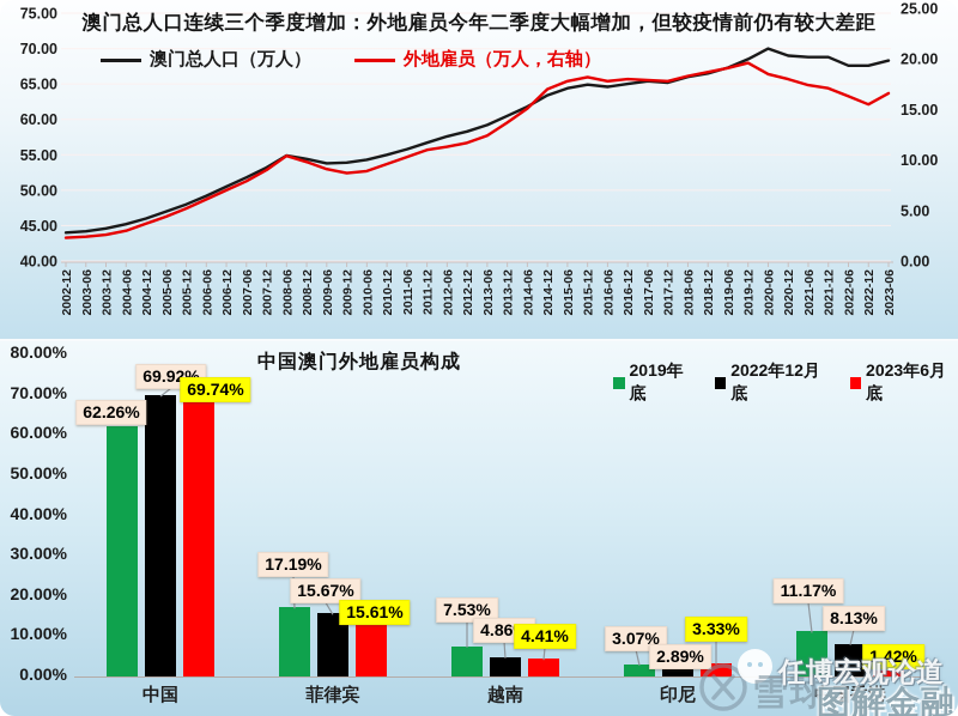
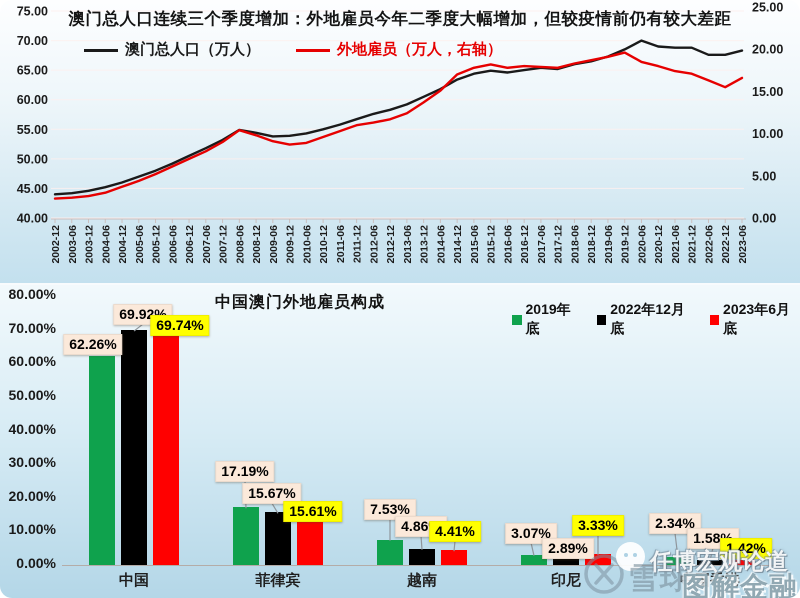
中国澳门外地雇员构成/2019年底/中国香港: 11.17% -> 2.34%
中国澳门外地雇员构成/2022年12月底/中国香港: 8.13% -> 1.58%
